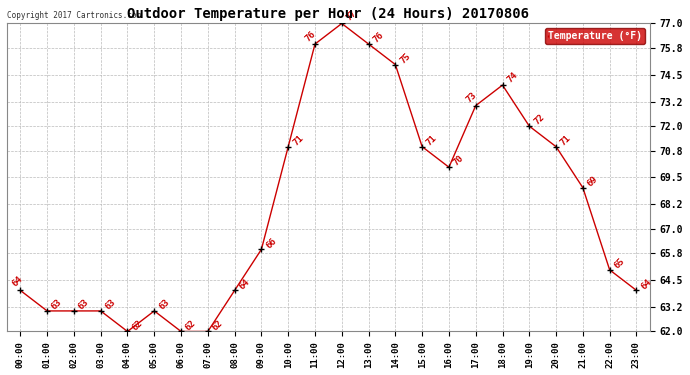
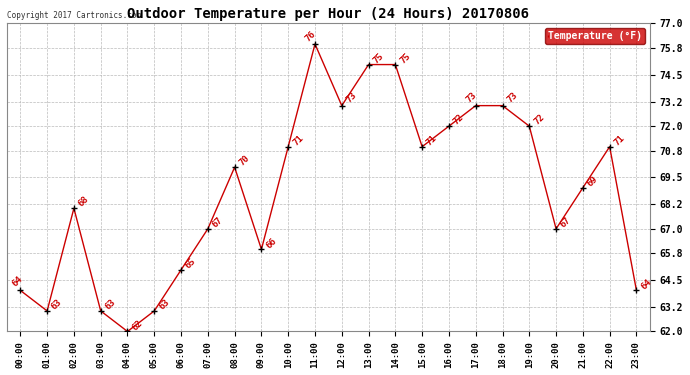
02:00: 63 -> 68
06:00: 62 -> 65
07:00: 62 -> 67
08:00: 64 -> 70
12:00: 77 -> 73
13:00: 76 -> 75
16:00: 70 -> 72
18:00: 74 -> 73
20:00: 71 -> 67
22:00: 65 -> 71
